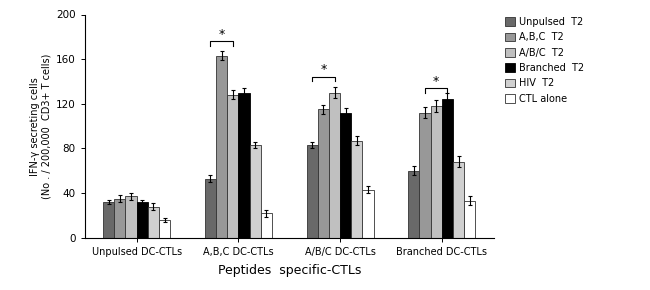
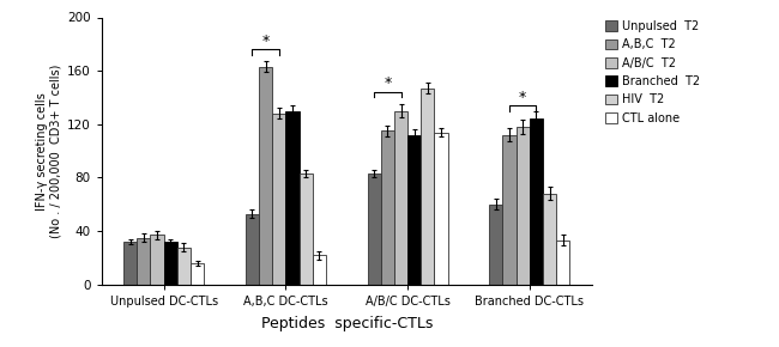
HIV T2/A/B/C DC-CTLs: 87 -> 147
CTL alone/A/B/C DC-CTLs: 43 -> 114
